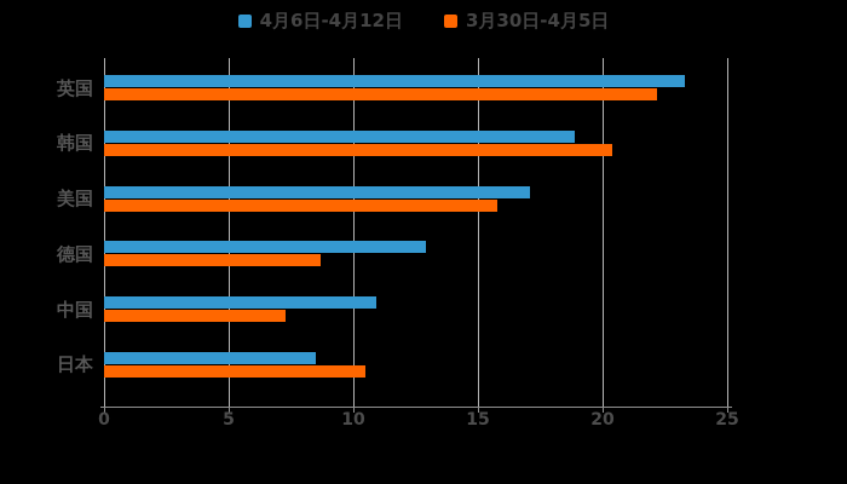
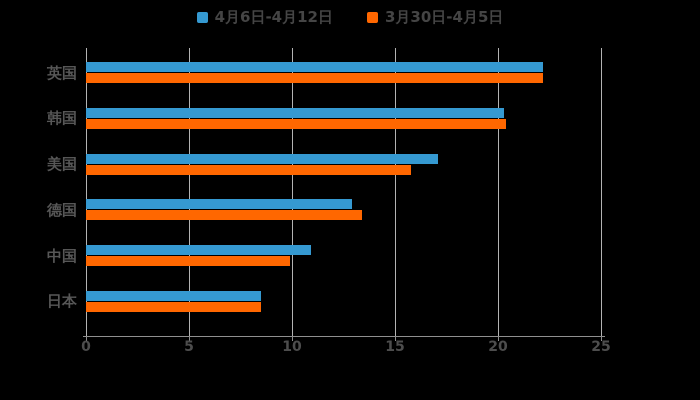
4月6日-4月12日/英国: 23.3 -> 22.2
4月6日-4月12日/韩国: 18.9 -> 20.3
3月30日-4月5日/德国: 8.7 -> 13.4
3月30日-4月5日/中国: 7.3 -> 9.9
3月30日-4月5日/日本: 10.5 -> 8.5
